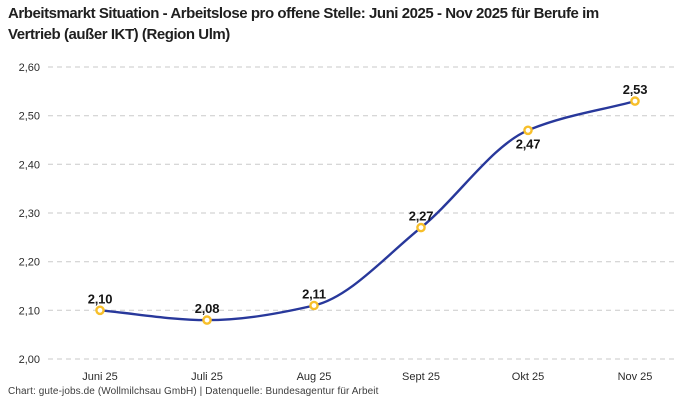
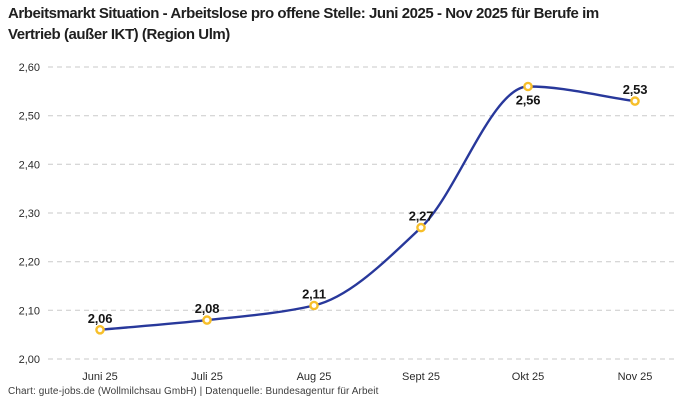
Juni 25: 2,10 -> 2,06
Okt 25: 2,47 -> 2,56
